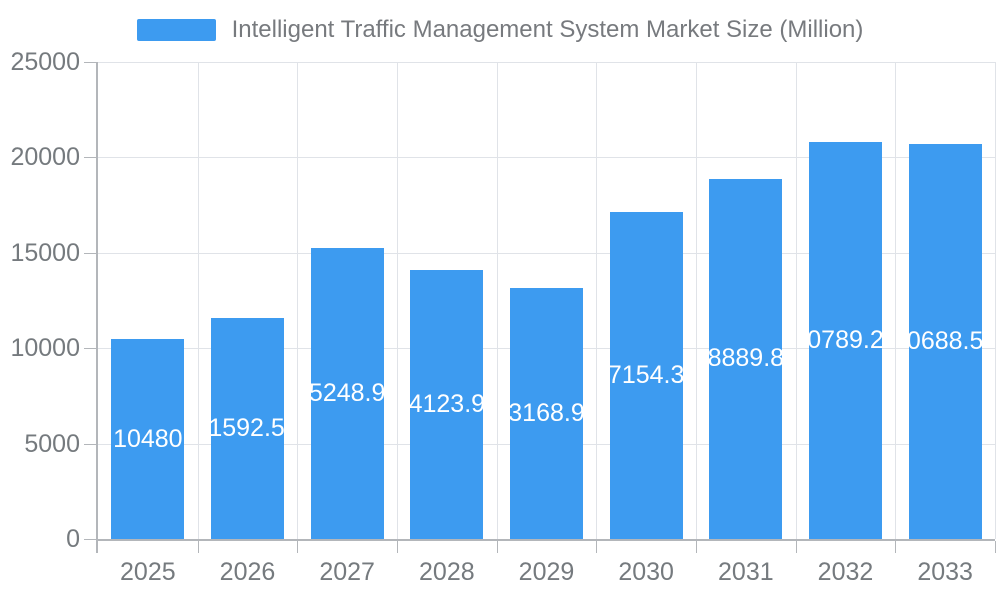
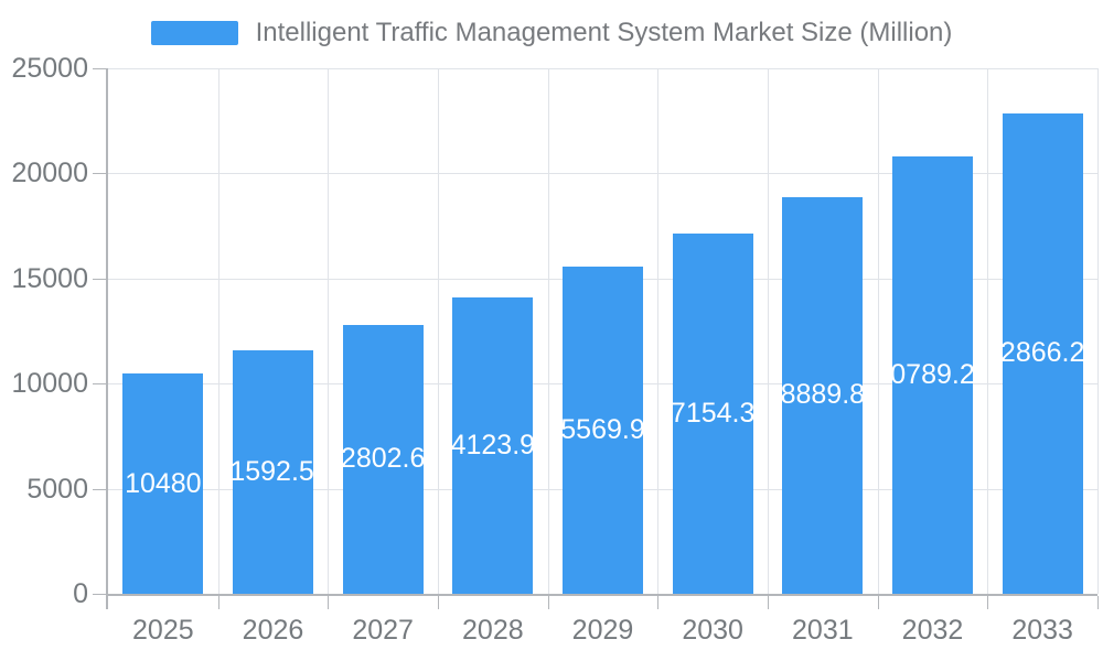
2027: 15248.97 -> 12802.68
2029: 13168.98 -> 15569.95
2033: 20688.50 -> 22866.25
